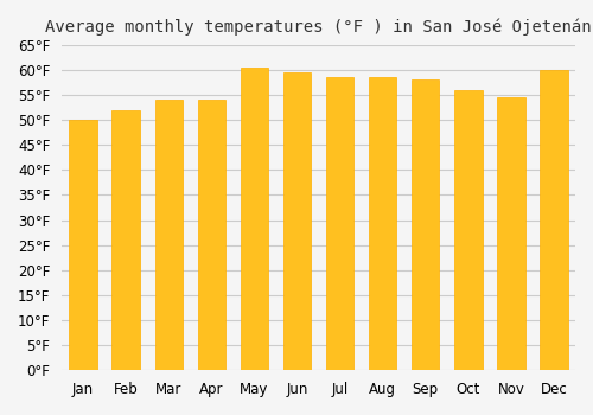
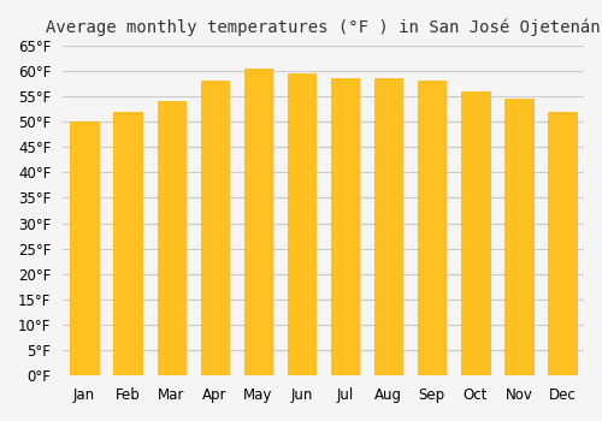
Apr: 54.0°F -> 58.0°F
Dec: 60.0°F -> 52.0°F
